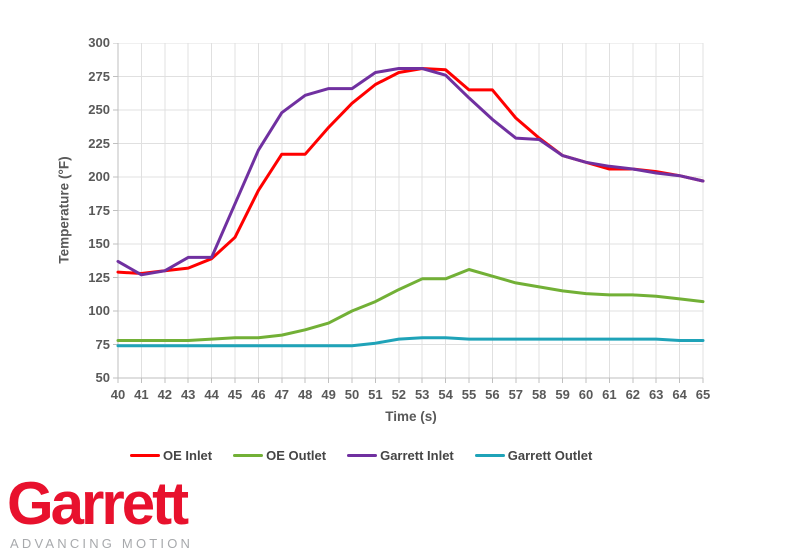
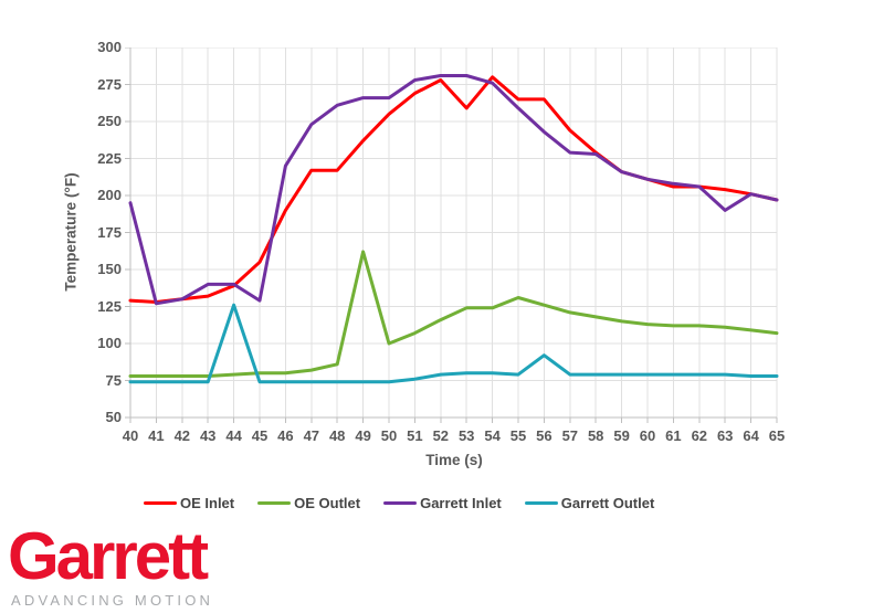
Garrett Inlet/40: 137 -> 195
Garrett Outlet/44: 74 -> 126
Garrett Inlet/45: 180 -> 129
OE Outlet/49: 91 -> 162
OE Inlet/53: 281 -> 259
Garrett Outlet/56: 79 -> 92
Garrett Inlet/63: 203 -> 190
